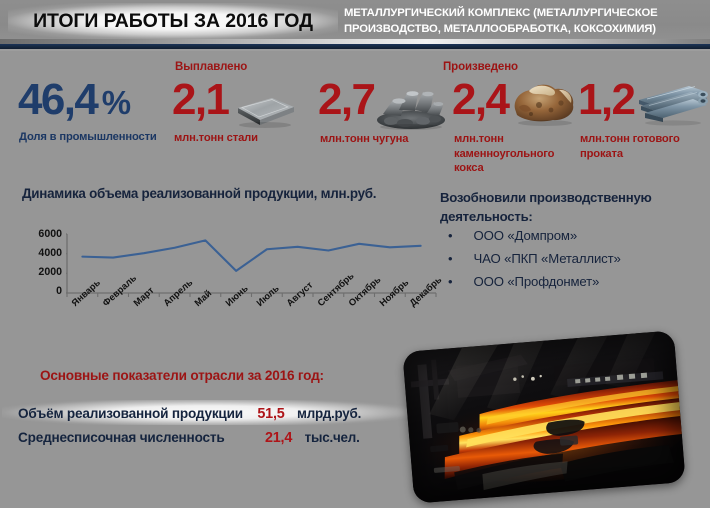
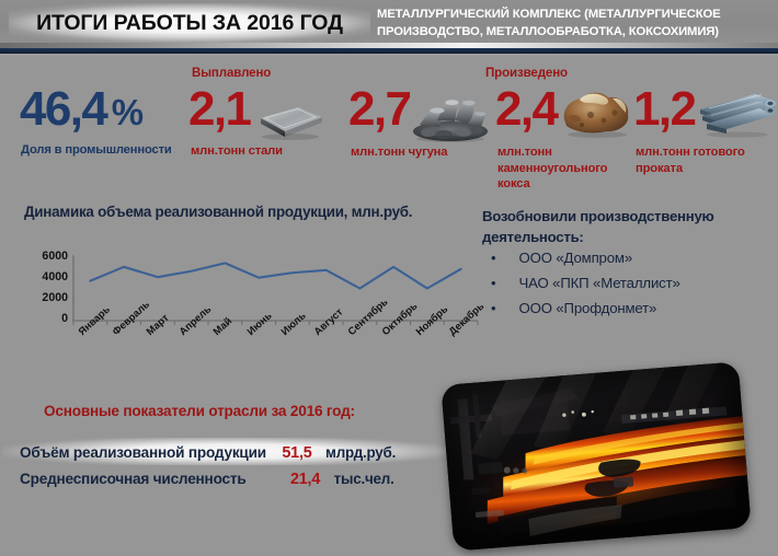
Февраль: 4000 -> 5000
Июнь: 2000 -> 4000
Сентябрь: 4000 -> 3000
Ноябрь: 5000 -> 3000
